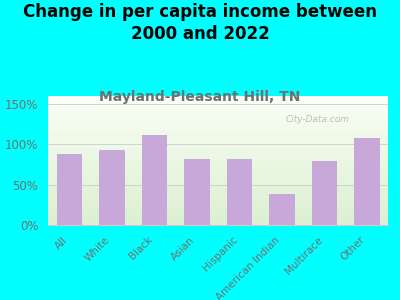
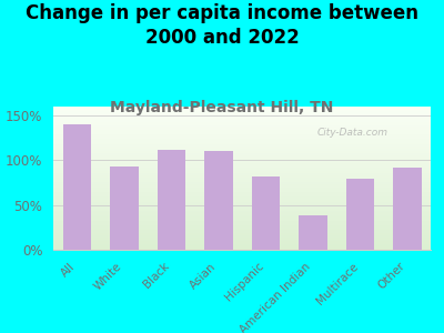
All: 88% -> 140%
Asian: 82% -> 110%
Other: 108% -> 92%
